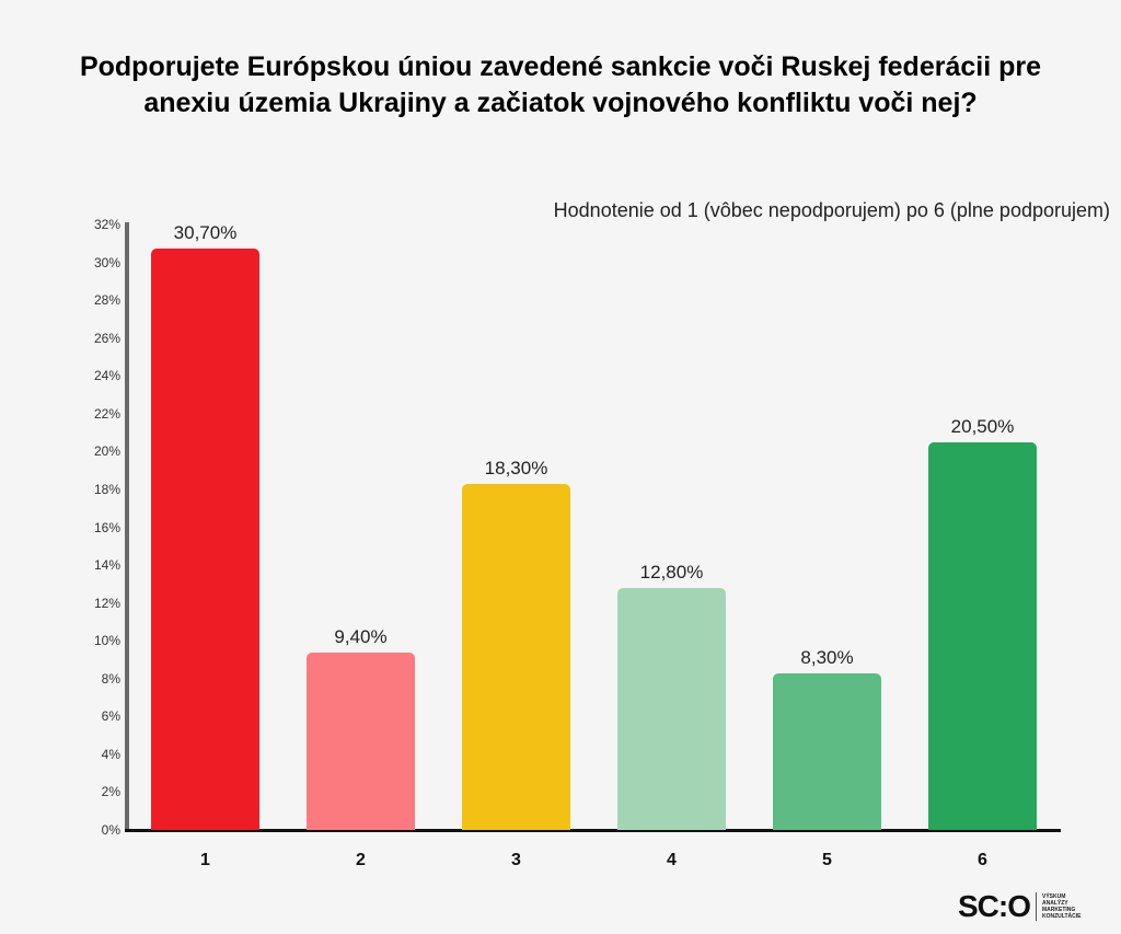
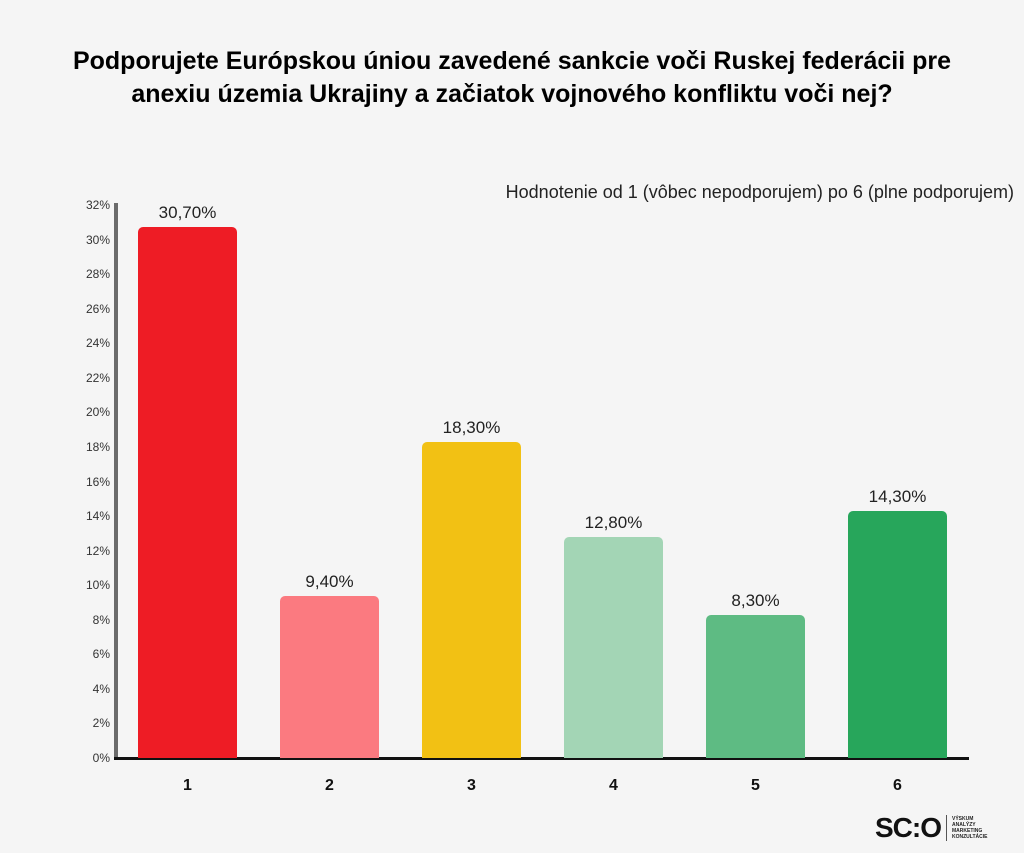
6: 20,50% -> 14,30%
